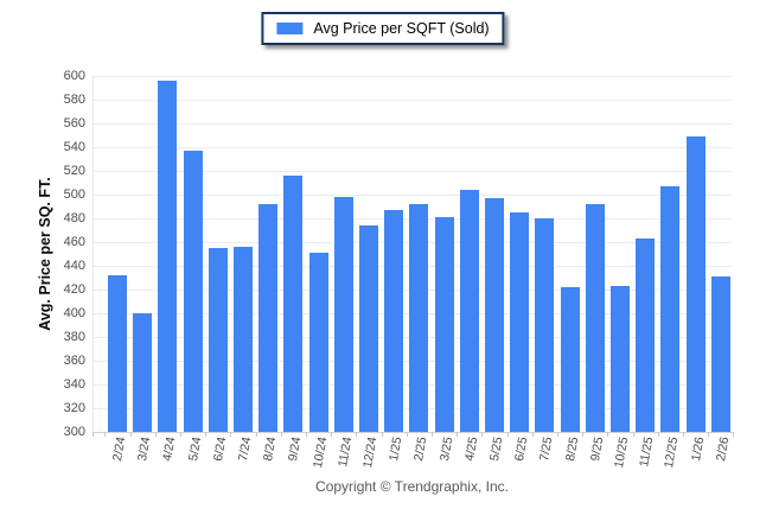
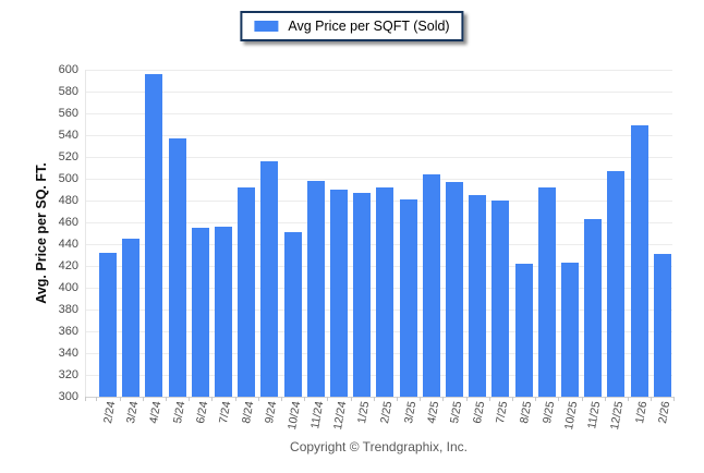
3/24: 400 -> 445
12/24: 474 -> 490
